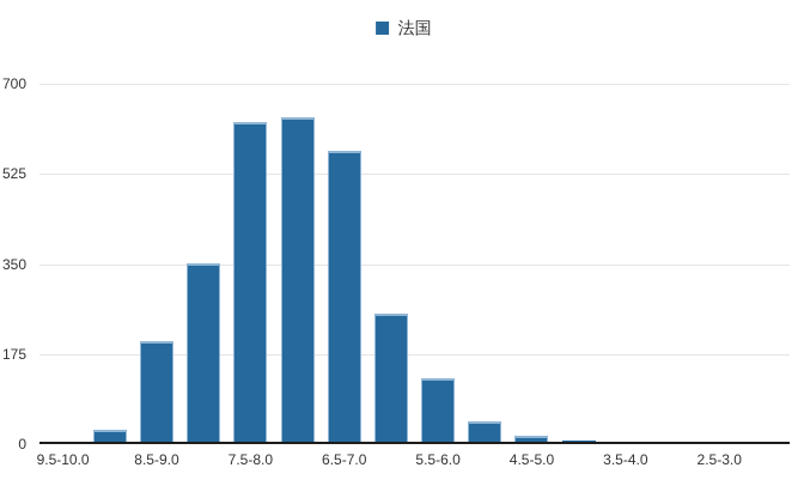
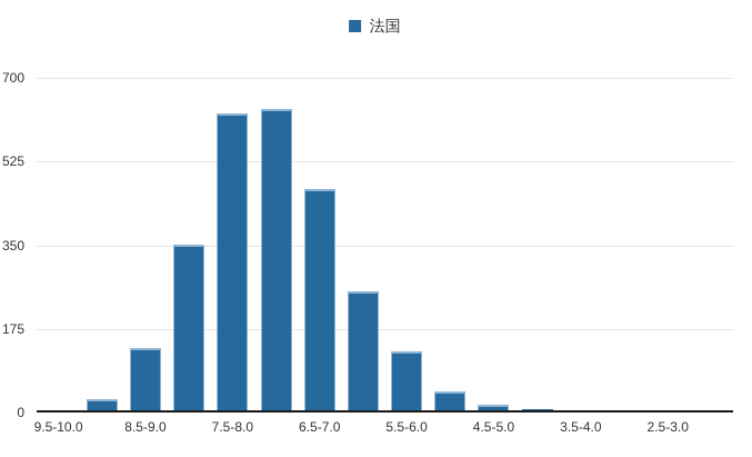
8.5-9.0: 200 -> 140
6.5-7.0: 570 -> 470
